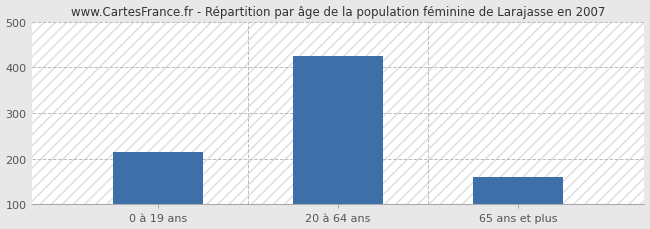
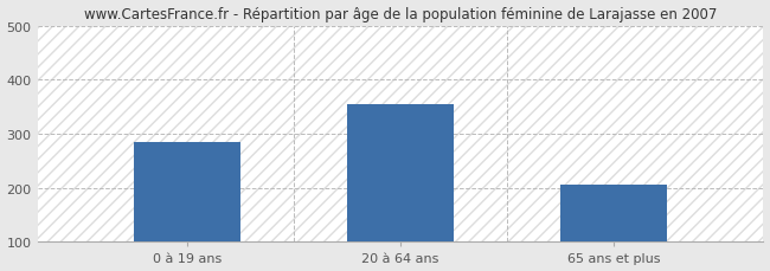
0 à 19 ans: 215 -> 285
20 à 64 ans: 425 -> 355
65 ans et plus: 160 -> 205
